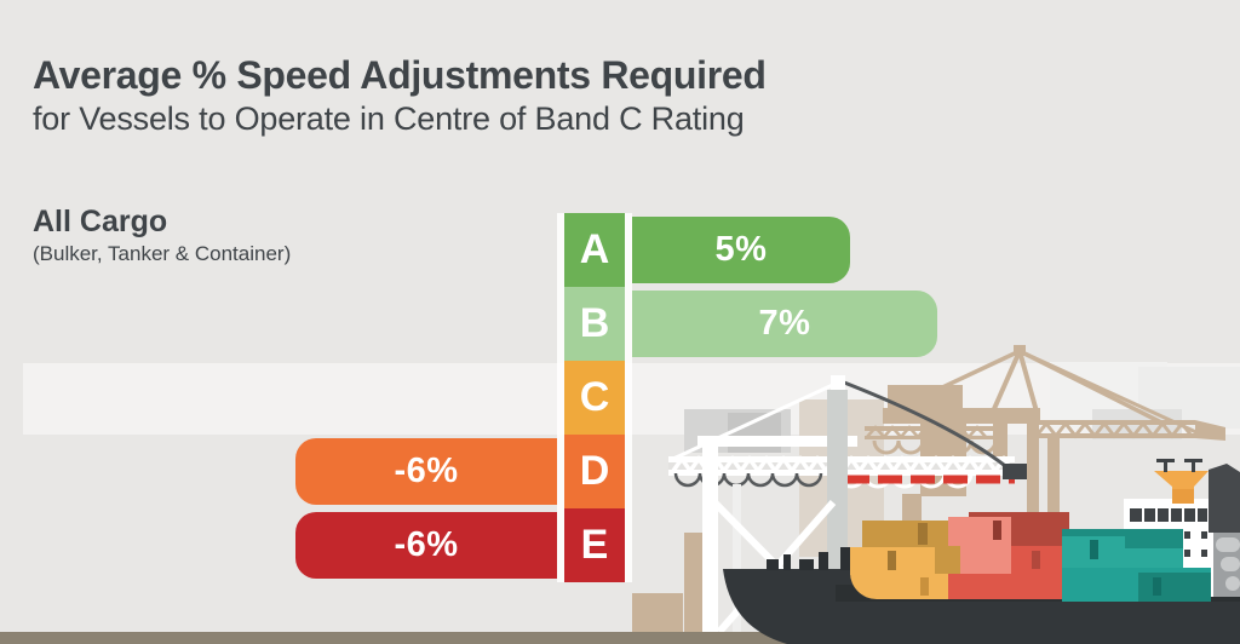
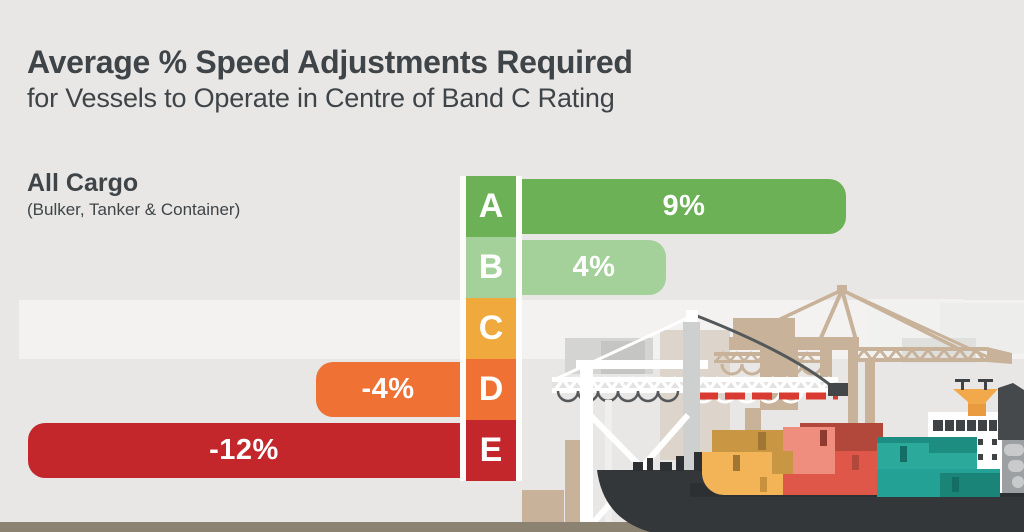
A: 5% -> 9%
B: 7% -> 4%
D: -6% -> -4%
E: -6% -> -12%
